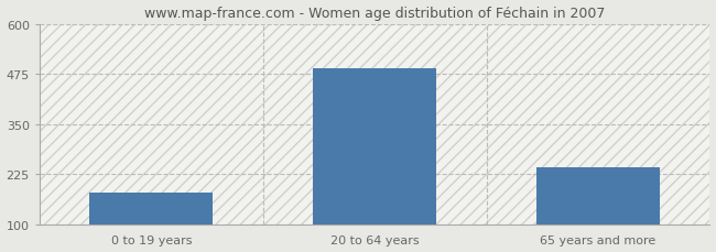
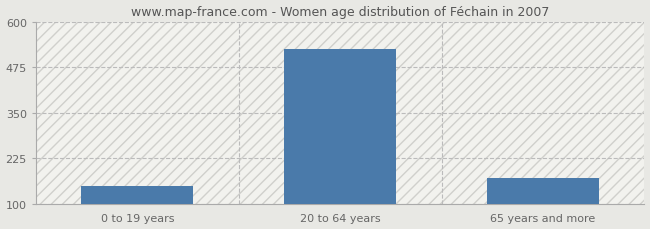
0 to 19 years: 180 -> 150
20 to 64 years: 490 -> 525
65 years and more: 242 -> 170
